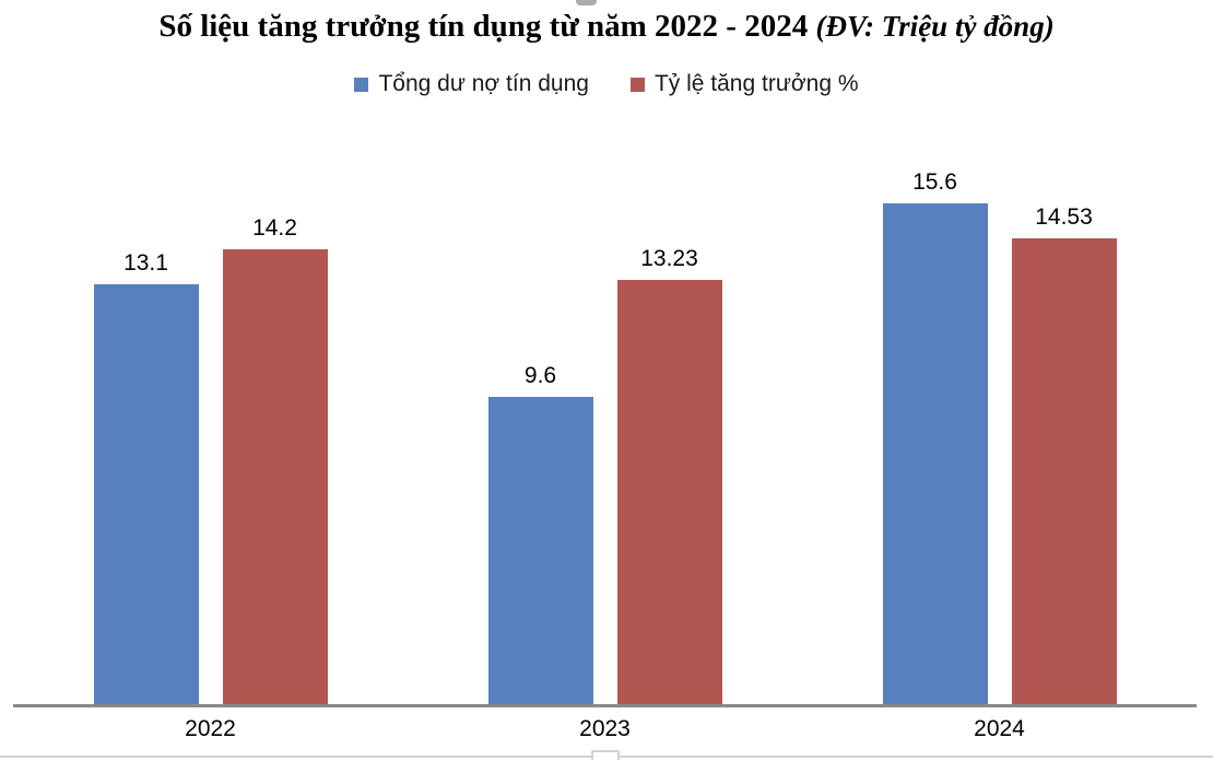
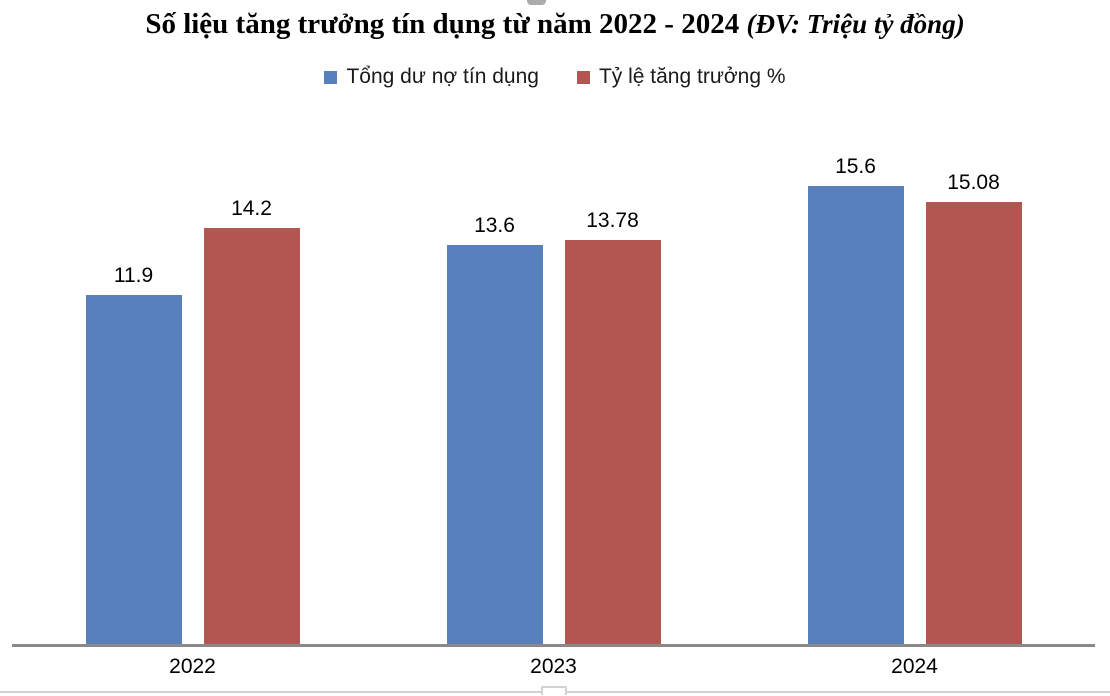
Tổng dư nợ tín dụng/2022: 13.1 -> 11.9
Tổng dư nợ tín dụng/2023: 9.6 -> 13.6
Tỷ lệ tăng trưởng %/2023: 13.23 -> 13.78
Tỷ lệ tăng trưởng %/2024: 14.53 -> 15.08
